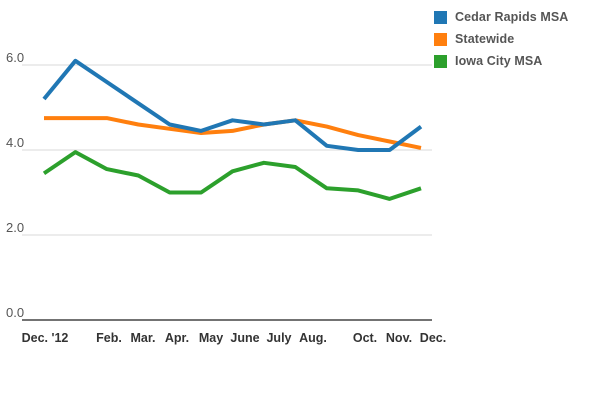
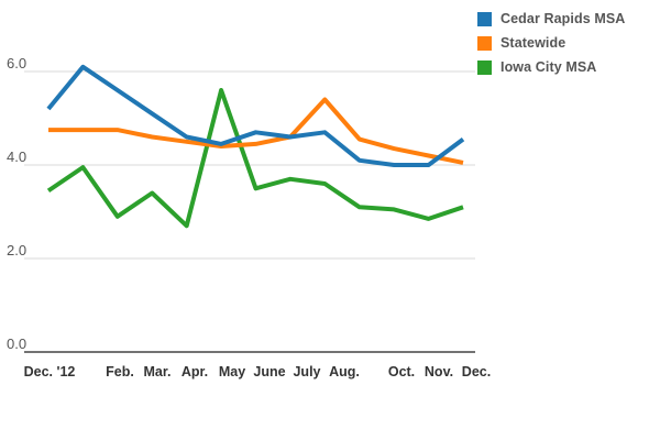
Iowa City MSA/Feb.: 3.5 -> 2.9
Iowa City MSA/Apr.: 3.0 -> 2.7
Iowa City MSA/May: 3.0 -> 5.6
Statewide/Aug.: 4.7 -> 5.4
